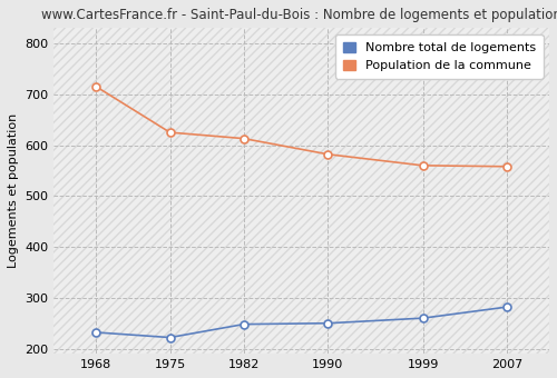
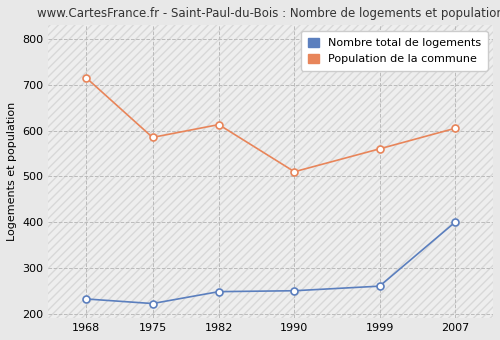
Population de la commune/1975: 625 -> 585
Population de la commune/1990: 582 -> 510
Nombre total de logements/2007: 282 -> 400
Population de la commune/2007: 558 -> 605
